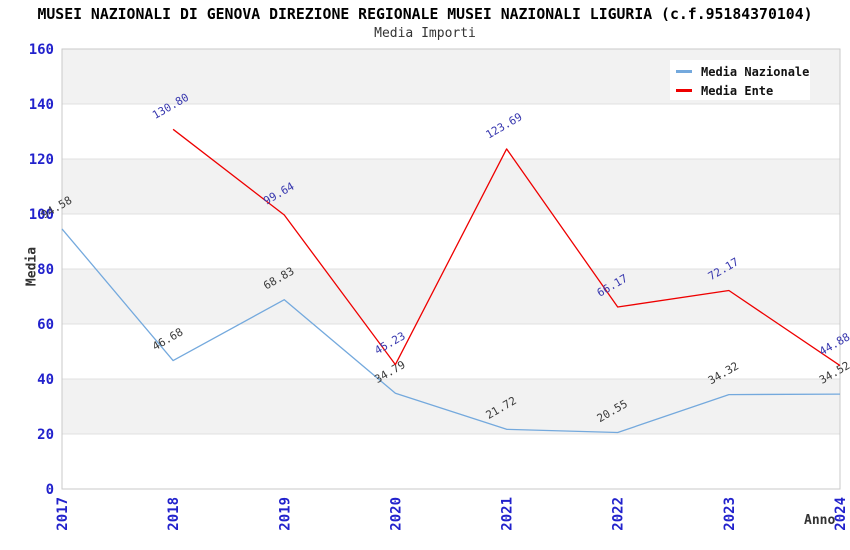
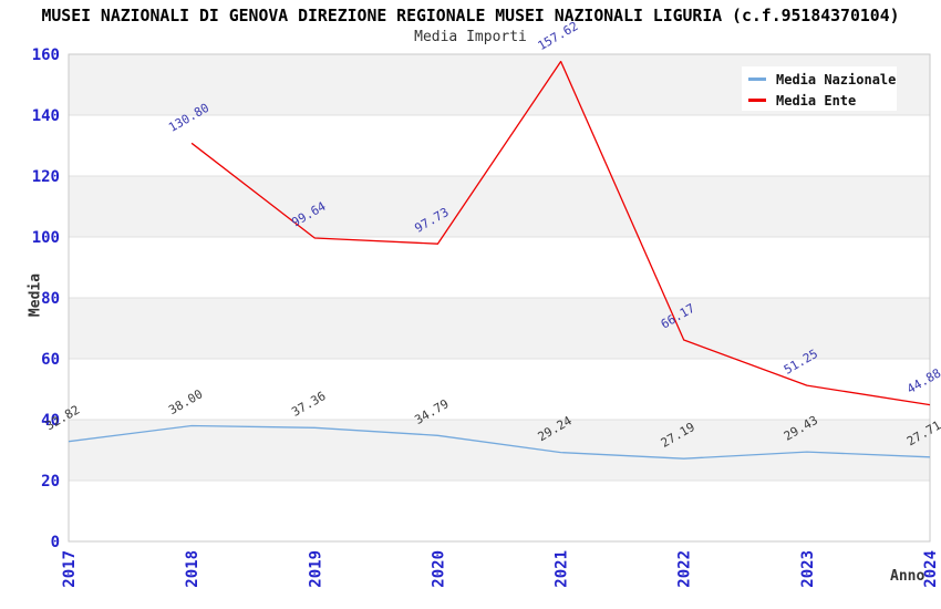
Media Nazionale/2017: 94.58 -> 32.82
Media Nazionale/2018: 46.68 -> 38.00
Media Nazionale/2019: 68.83 -> 37.36
Media Ente/2020: 45.23 -> 97.73
Media Nazionale/2021: 21.72 -> 29.24
Media Ente/2021: 123.69 -> 157.62
Media Nazionale/2022: 20.55 -> 27.19
Media Nazionale/2023: 34.32 -> 29.43
Media Ente/2023: 72.17 -> 51.25
Media Nazionale/2024: 34.52 -> 27.71
